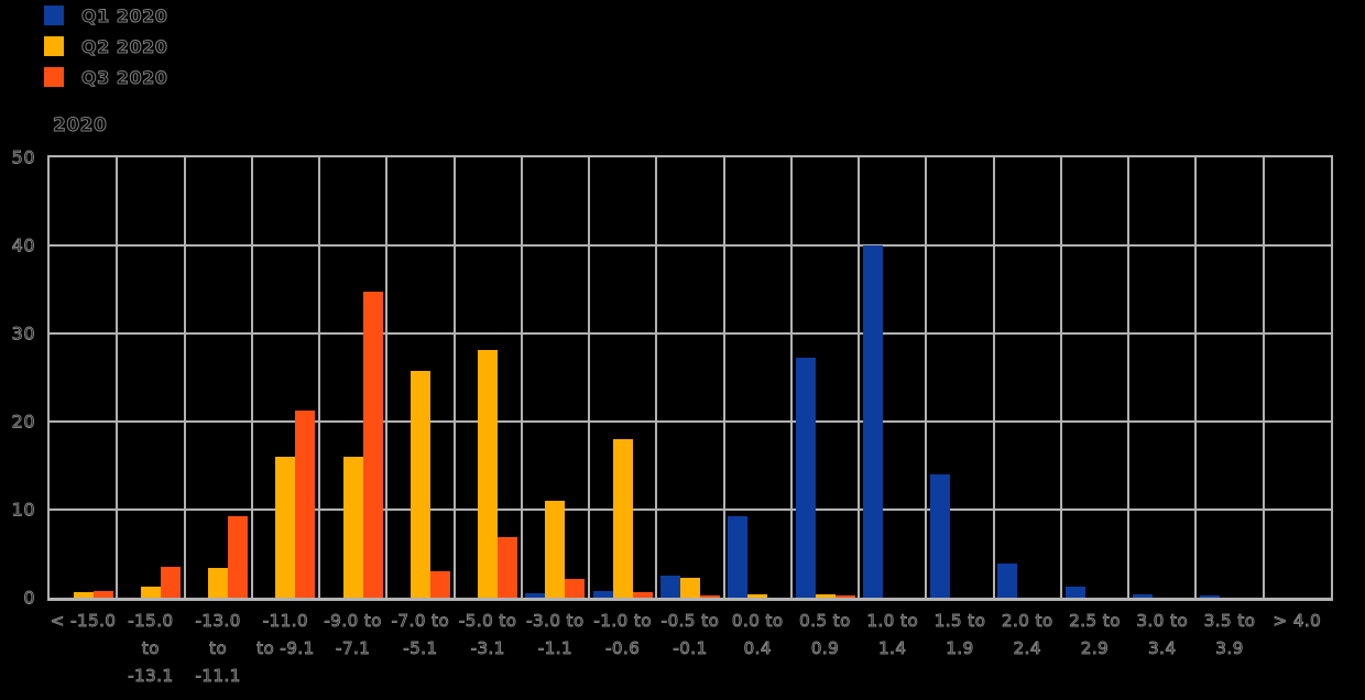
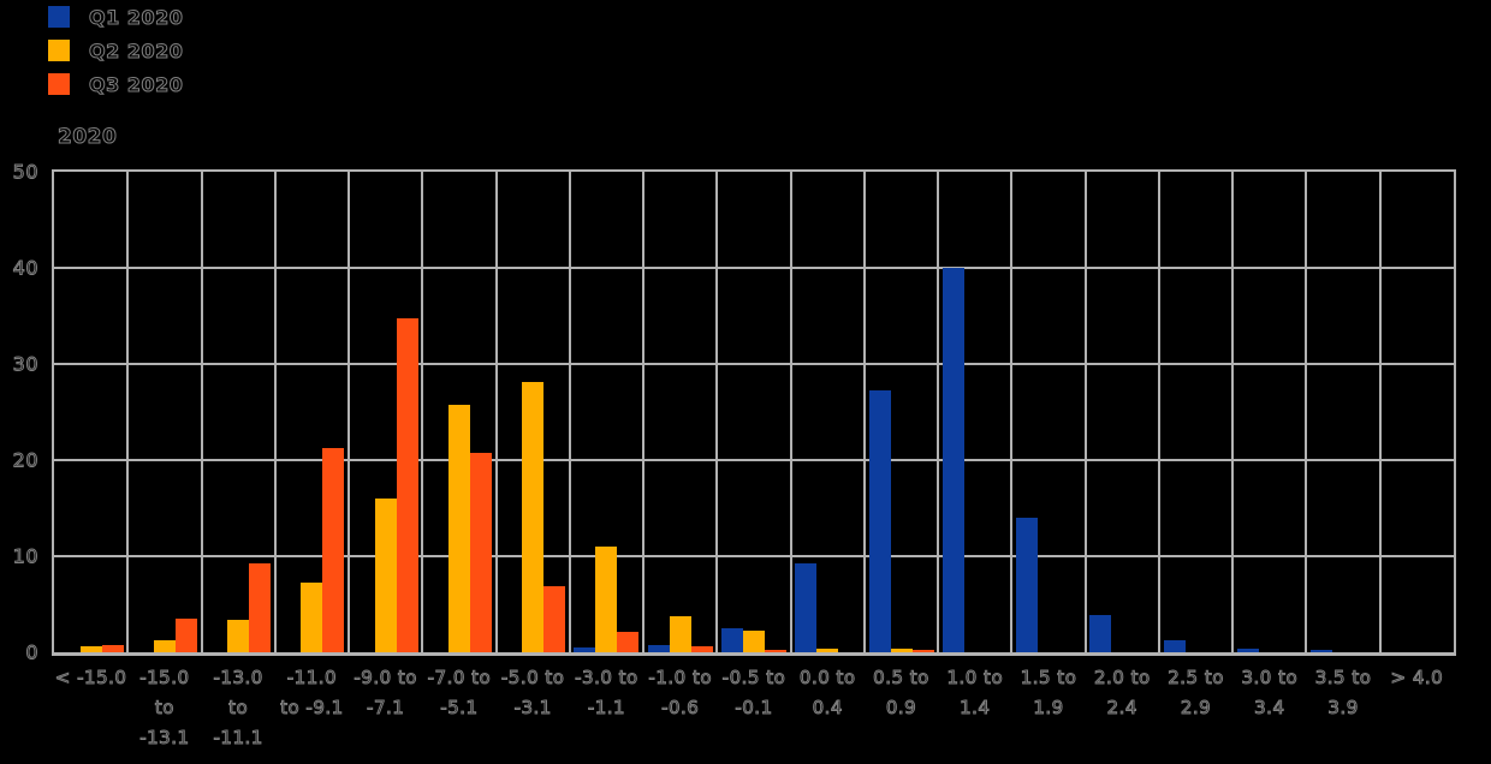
Q2 2020/-11.0 to -9.1: 16 -> 7
Q3 2020/-7.0 to -5.1: 3 -> 21
Q2 2020/-1.0 to -0.6: 18 -> 4
